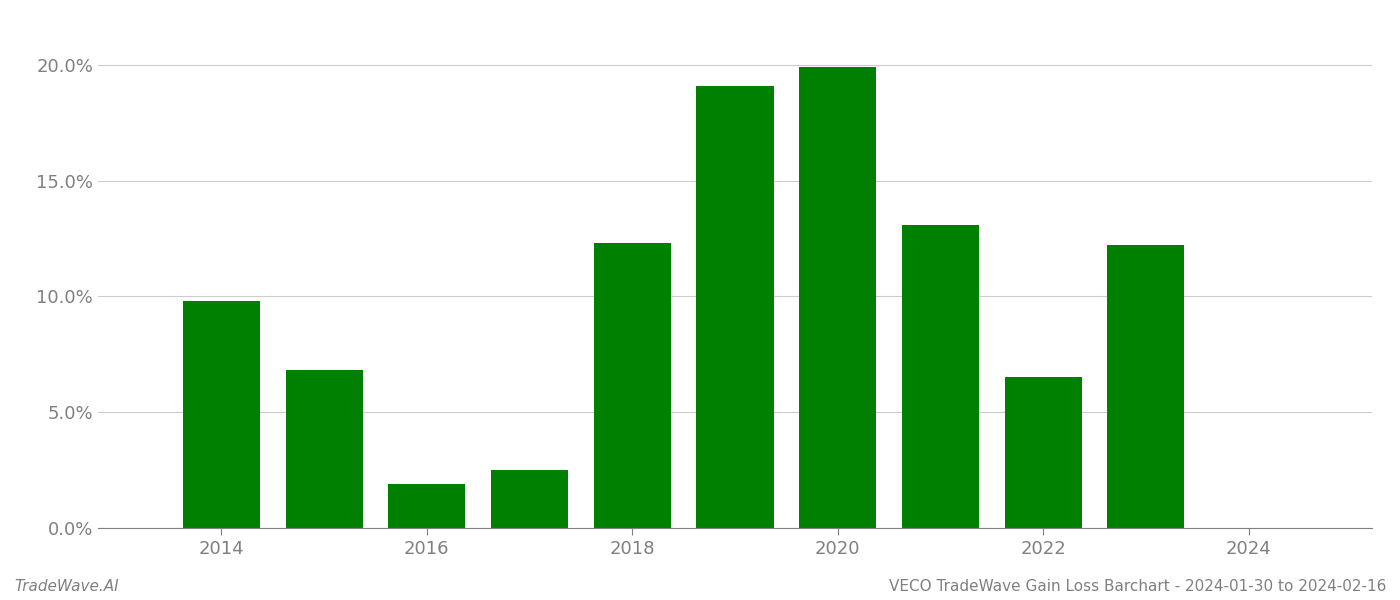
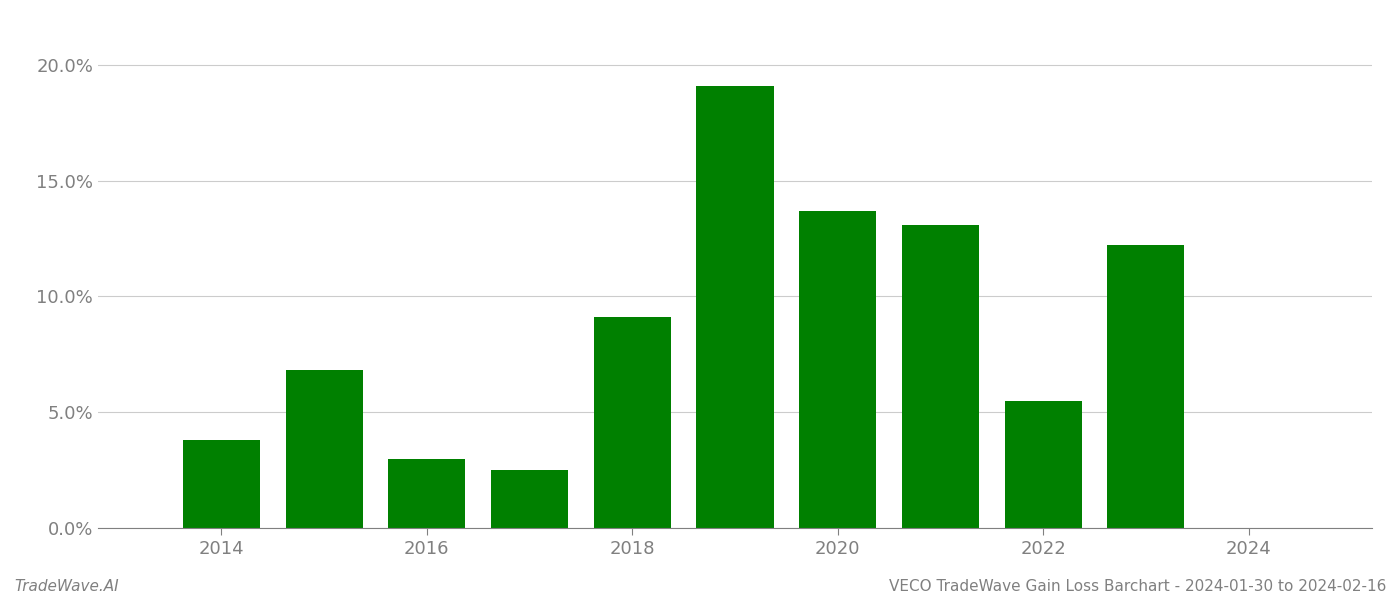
2014: 9.8% -> 3.8%
2016: 1.9% -> 3.0%
2018: 12.3% -> 9.1%
2020: 19.9% -> 13.7%
2022: 6.5% -> 5.5%
